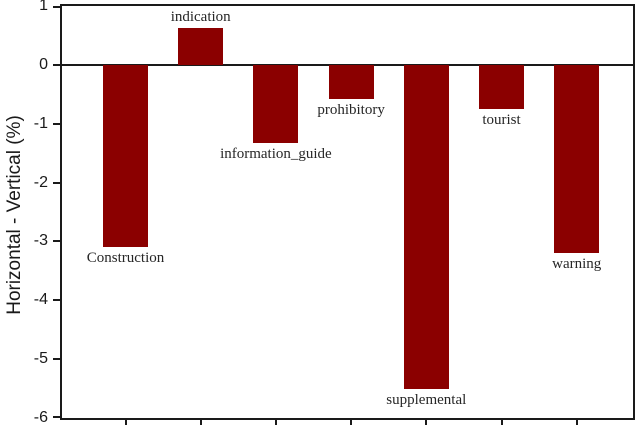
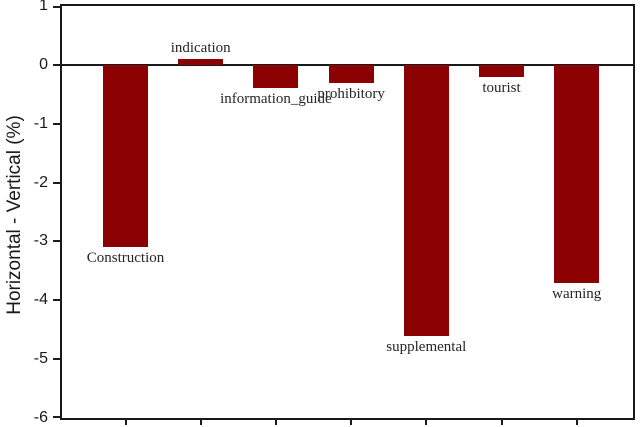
indication: 0.6 -> 0.1
information_guide: -1.3 -> -0.4
prohibitory: -0.6 -> -0.3
supplemental: -5.5 -> -4.6
tourist: -0.8 -> -0.2
warning: -3.2 -> -3.7
